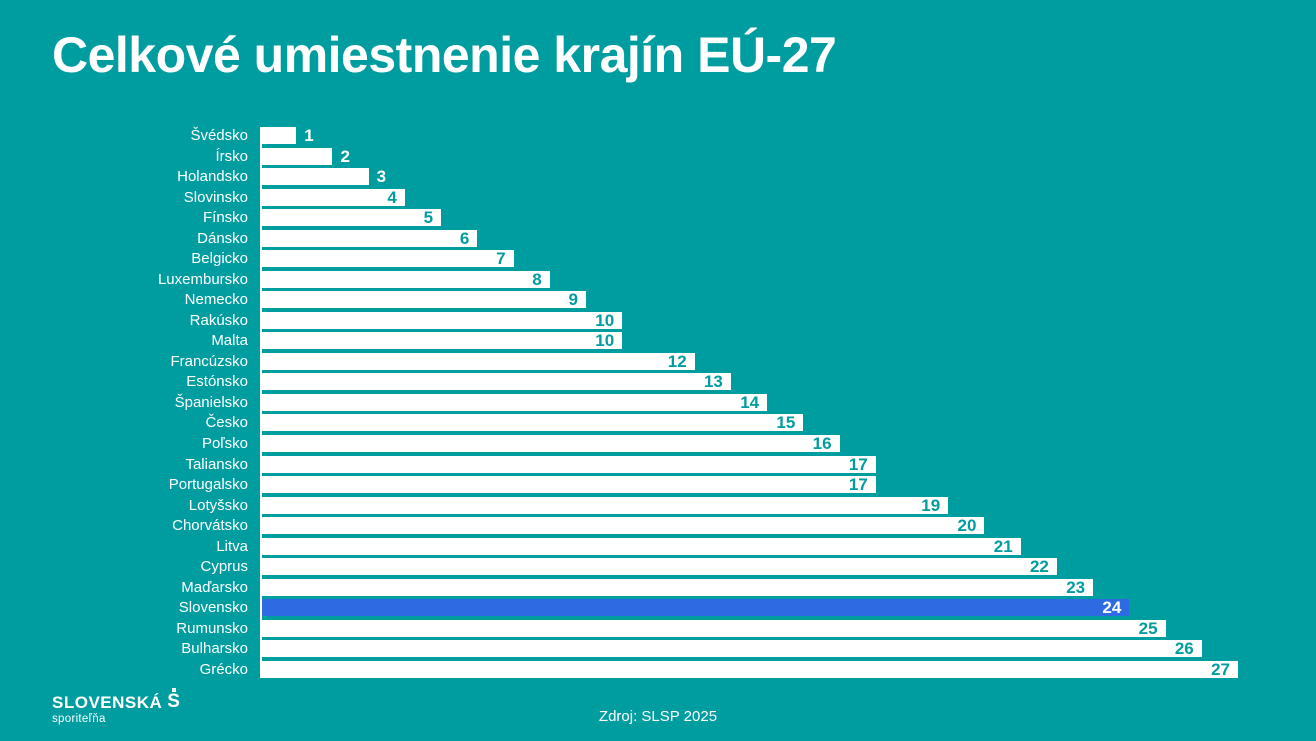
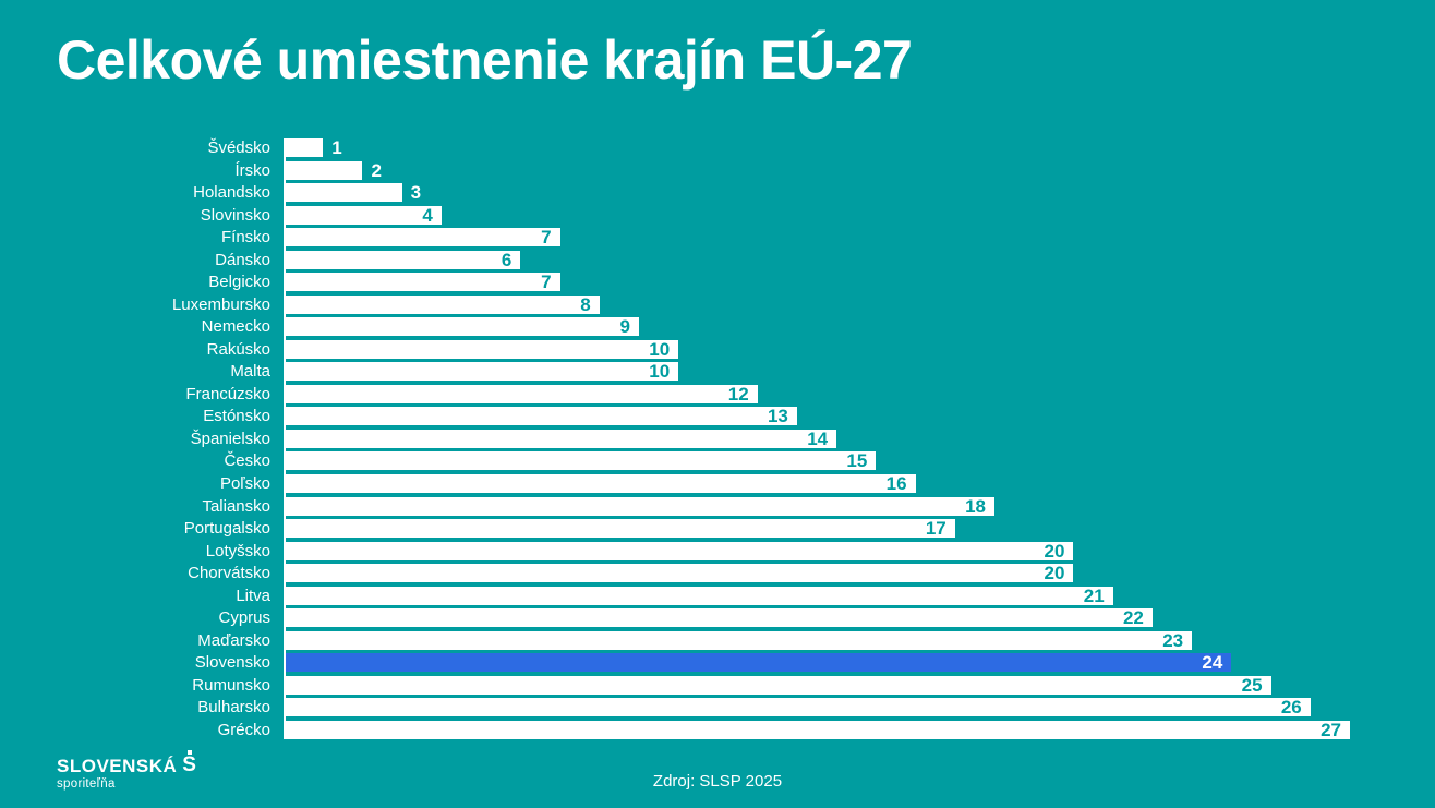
Fínsko: 5 -> 7
Taliansko: 17 -> 18
Lotyšsko: 19 -> 20
